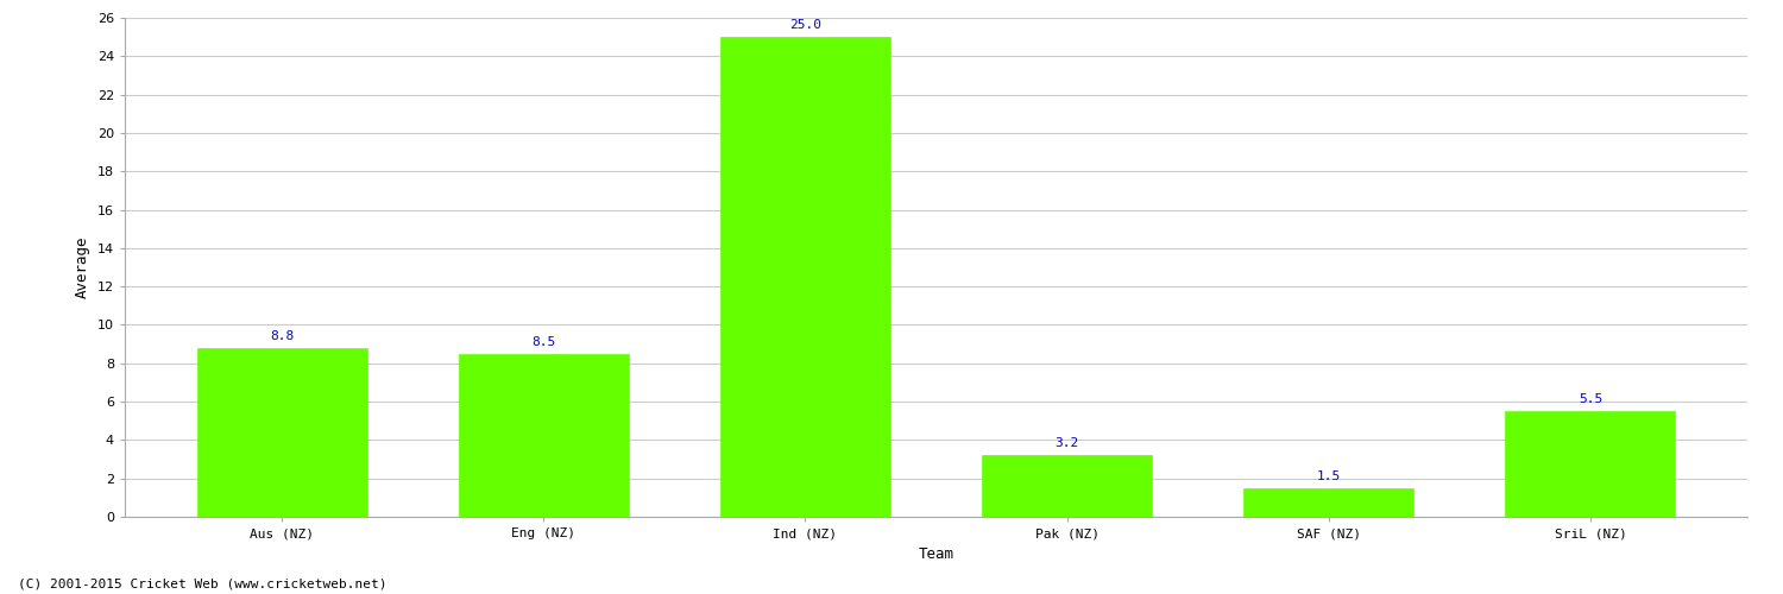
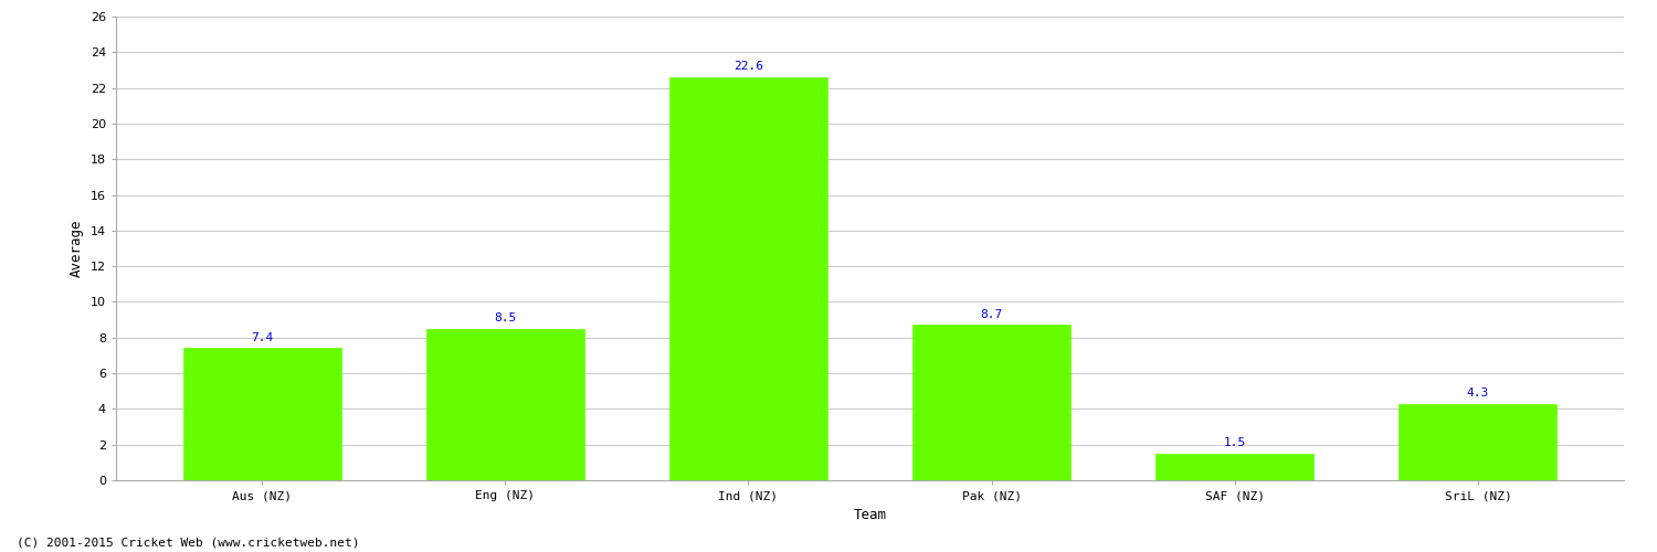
Aus (NZ): 8.8 -> 7.4
Ind (NZ): 25.0 -> 22.6
Pak (NZ): 3.2 -> 8.7
SriL (NZ): 5.5 -> 4.3
